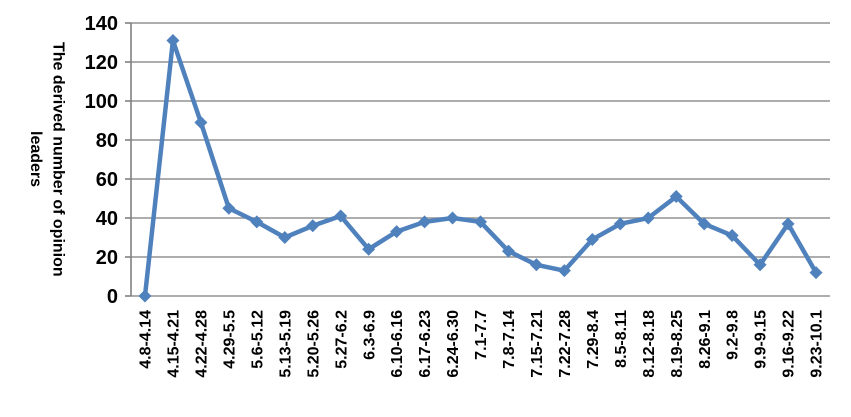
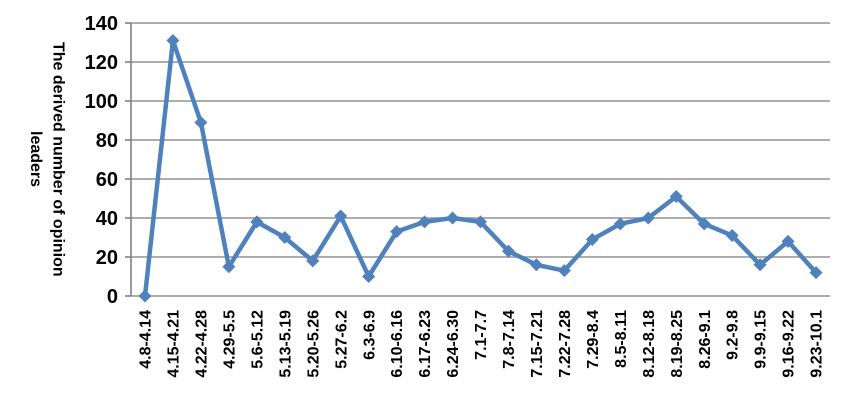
4.29-5.5: 45 -> 15
5.20-5.26: 36 -> 18
6.3-6.9: 24 -> 10
9.16-9.22: 37 -> 28
